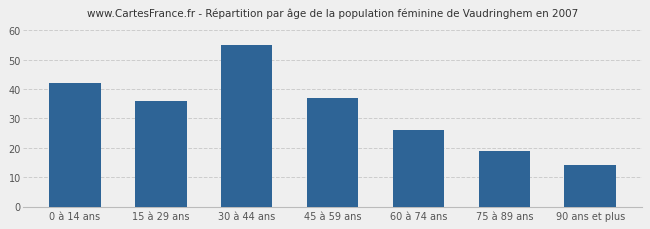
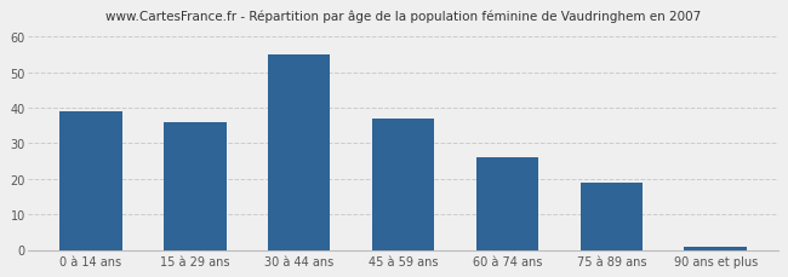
0 à 14 ans: 42 -> 39
90 ans et plus: 14 -> 1
